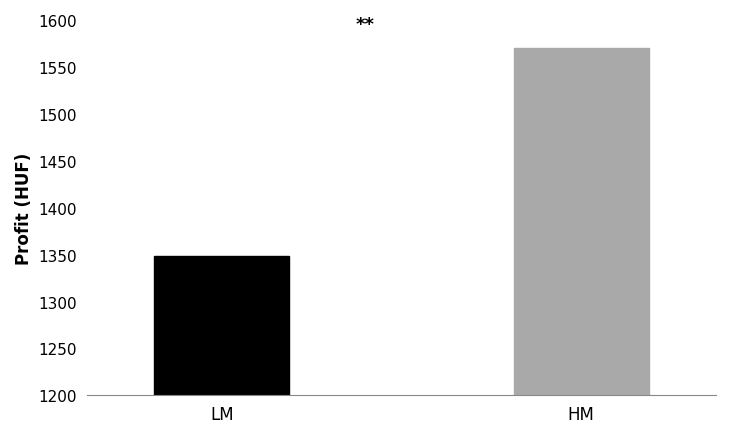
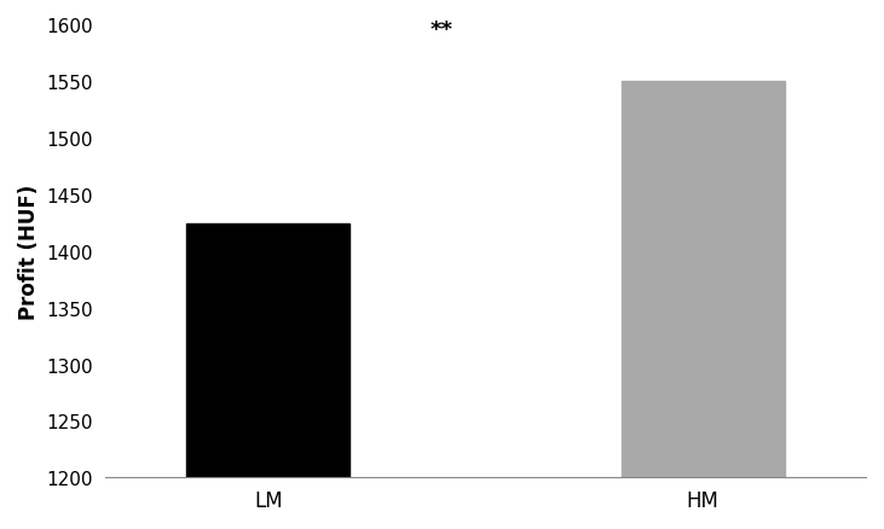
LM: 1348 -> 1424
HM: 1570 -> 1550
